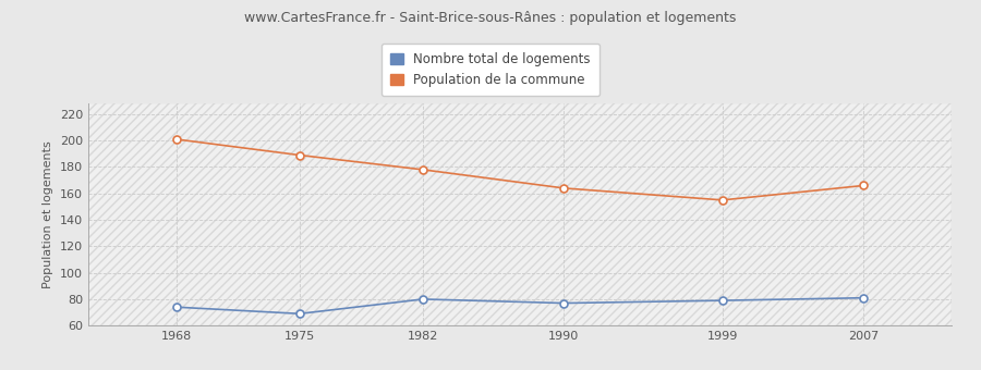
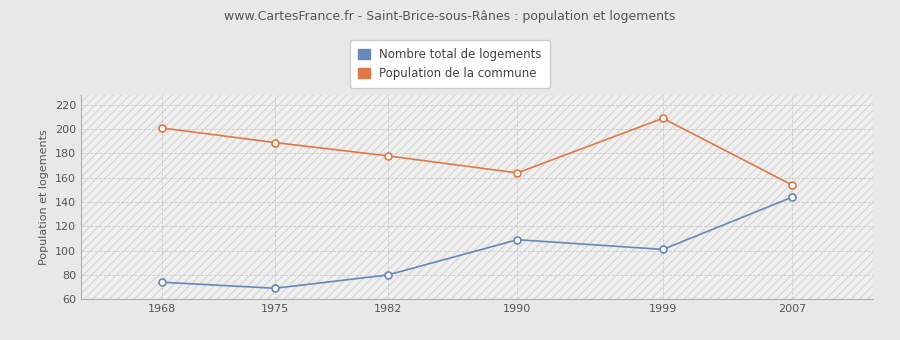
Nombre total de logements/1990: 77 -> 109
Nombre total de logements/1999: 79 -> 101
Population de la commune/1999: 155 -> 209
Nombre total de logements/2007: 81 -> 144
Population de la commune/2007: 166 -> 154
